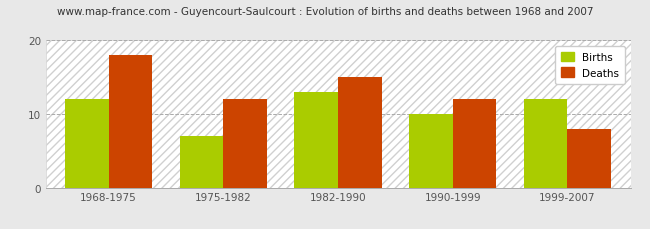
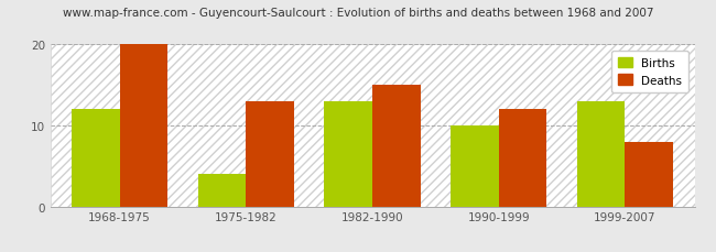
Deaths/1968-1975: 18 -> 20
Births/1975-1982: 7 -> 4
Deaths/1975-1982: 12 -> 13
Births/1999-2007: 12 -> 13
